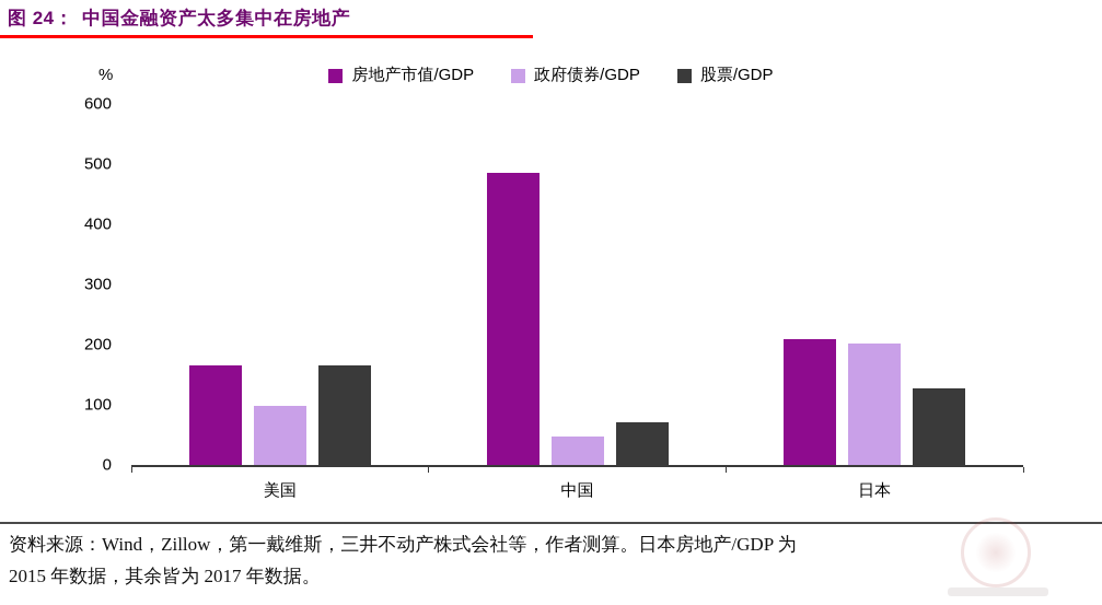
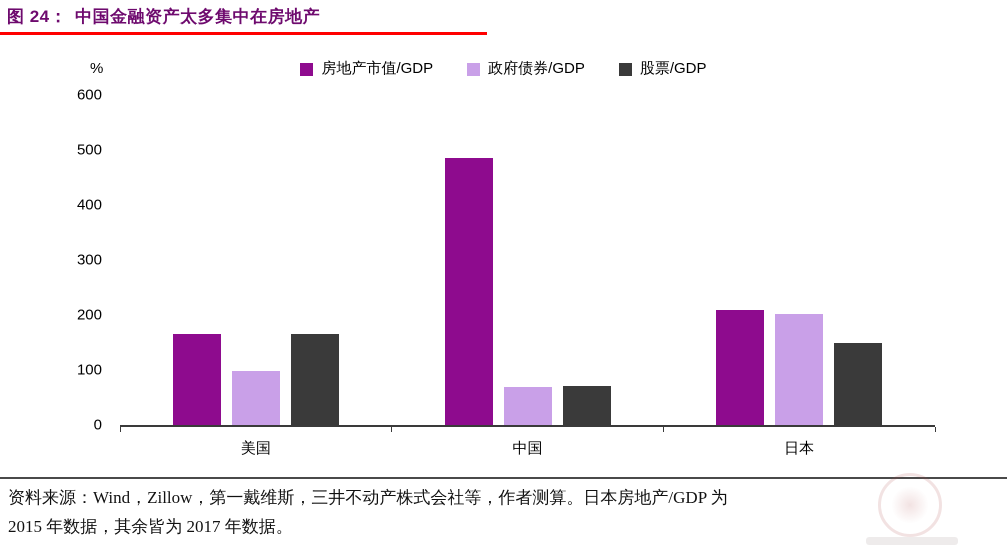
政府债券/GDP/中国: 50 -> 70
股票/GDP/日本: 130 -> 150
